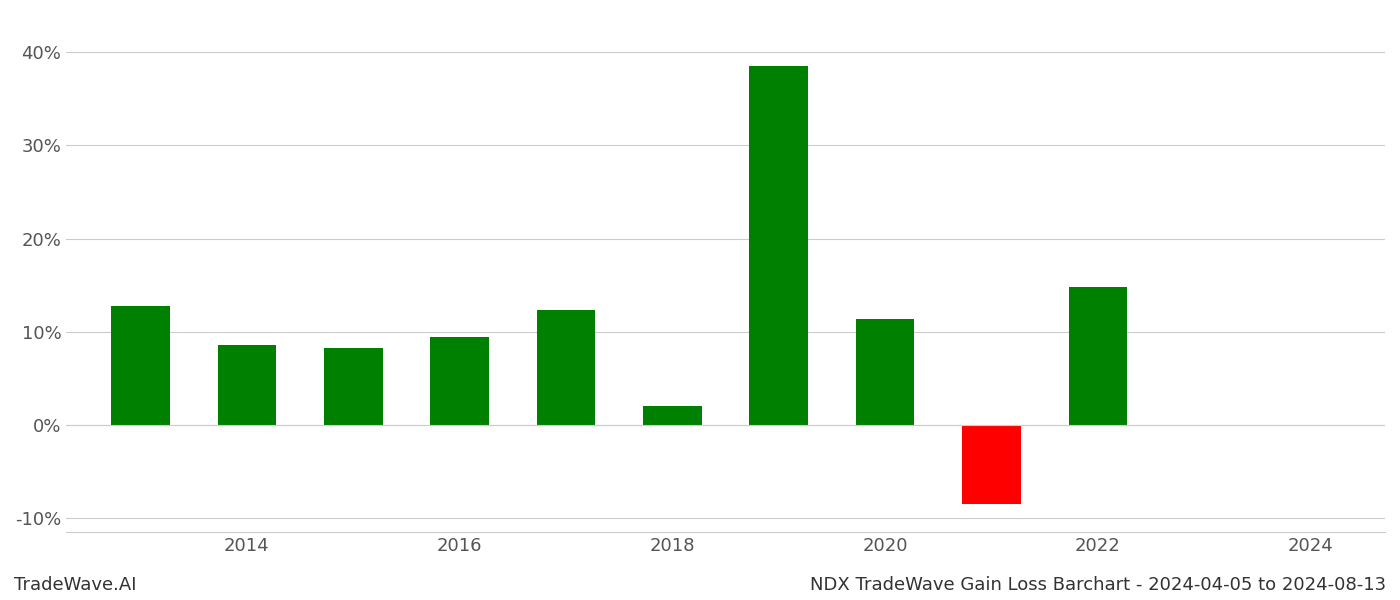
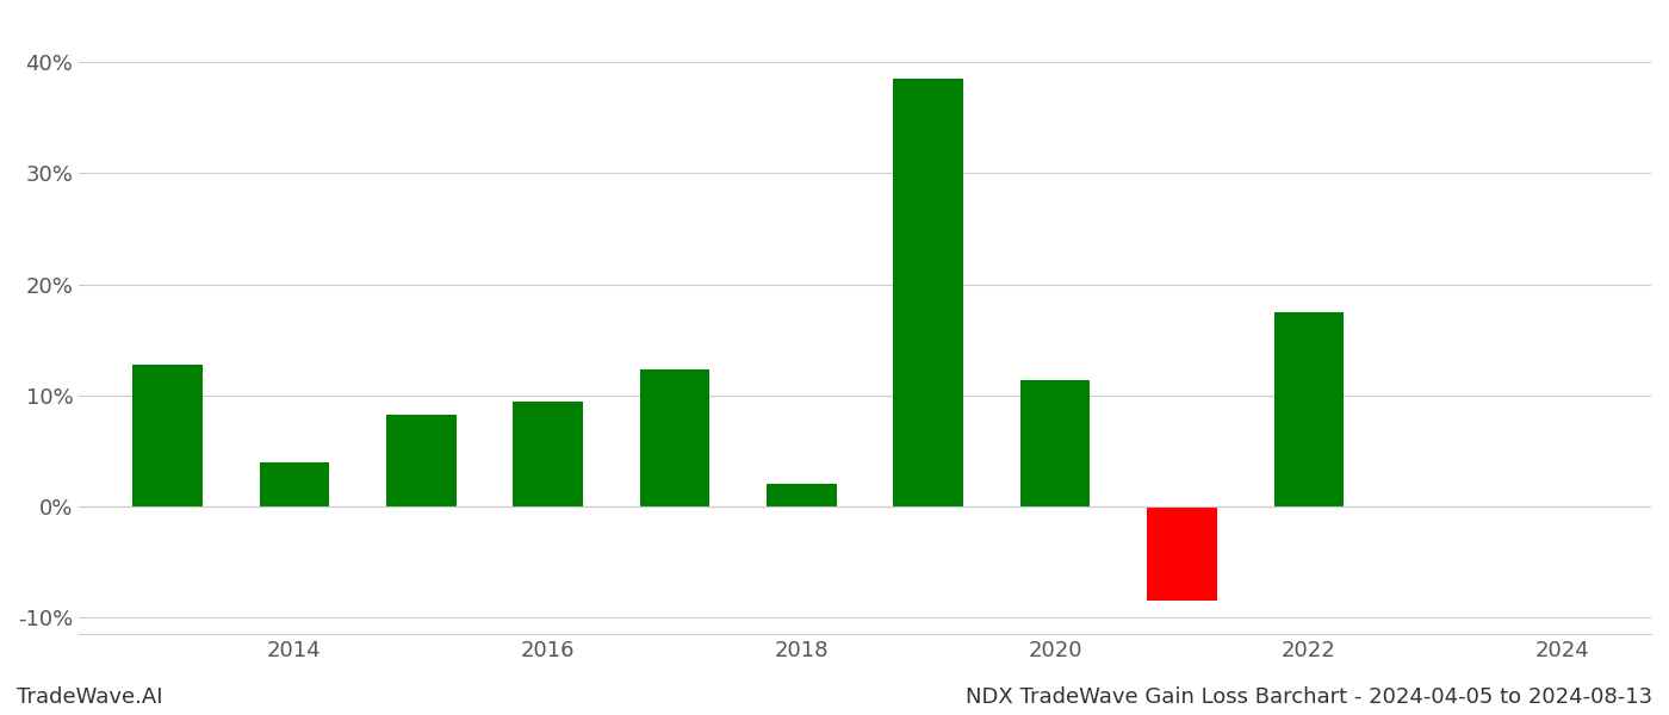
2014: 8.6% -> 4.0%
2022: 14.8% -> 17.5%
